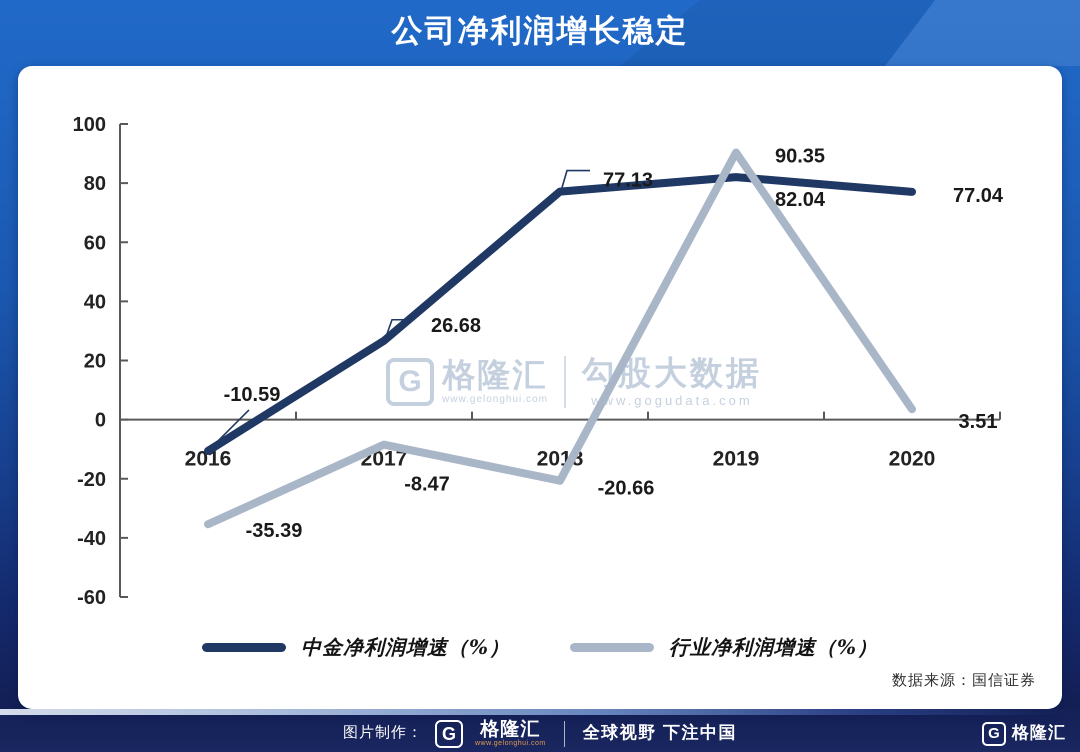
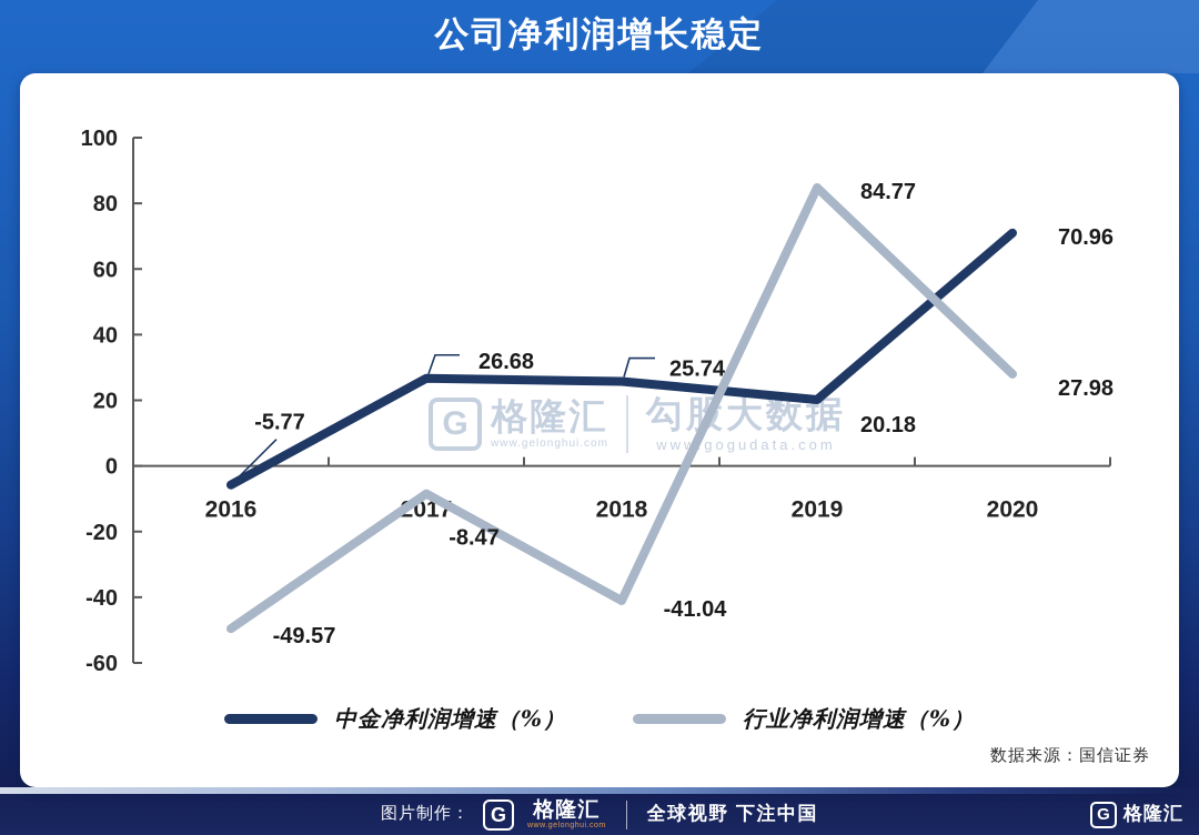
中金净利润增速（%）/2016: -10.59 -> -5.77
行业净利润增速（%）/2016: -35.39 -> -49.57
中金净利润增速（%）/2018: 77.13 -> 25.74
行业净利润增速（%）/2018: -20.66 -> -41.04
中金净利润增速（%）/2019: 82.04 -> 20.18
行业净利润增速（%）/2019: 90.35 -> 84.77
中金净利润增速（%）/2020: 77.04 -> 70.96
行业净利润增速（%）/2020: 3.51 -> 27.98
